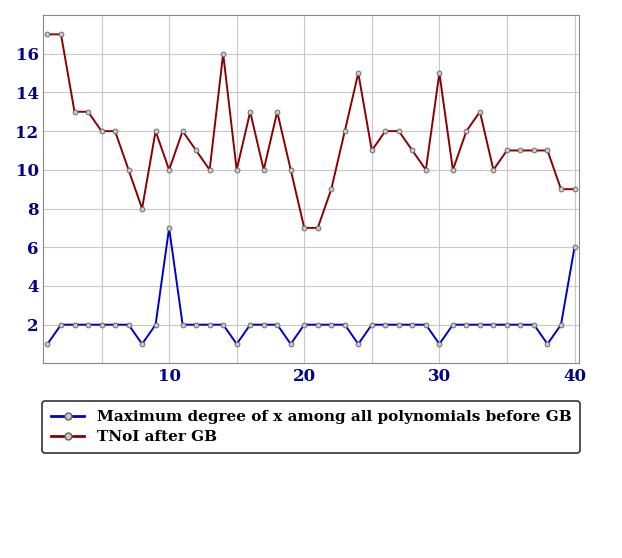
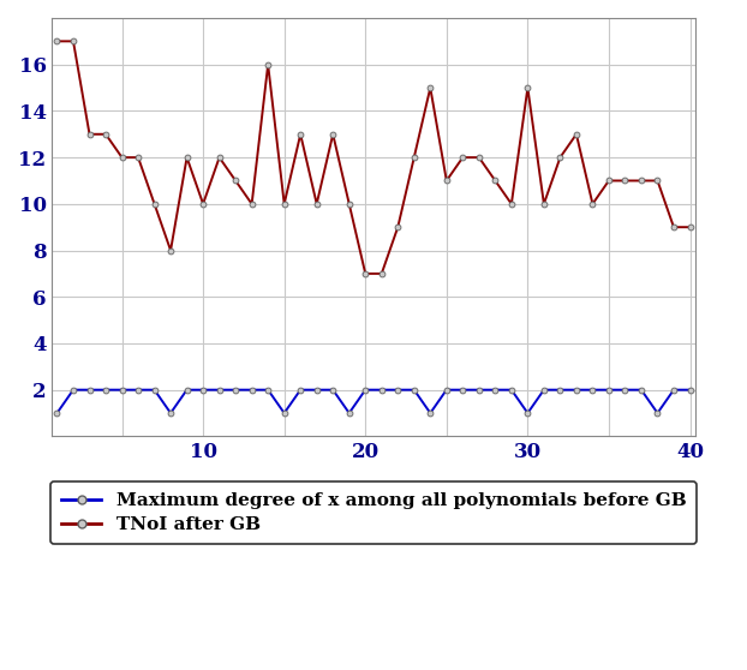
Maximum degree of x among all polynomials before GB/10: 7 -> 2
Maximum degree of x among all polynomials before GB/40: 6 -> 2
